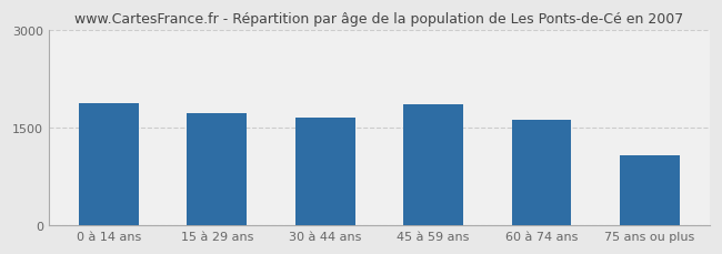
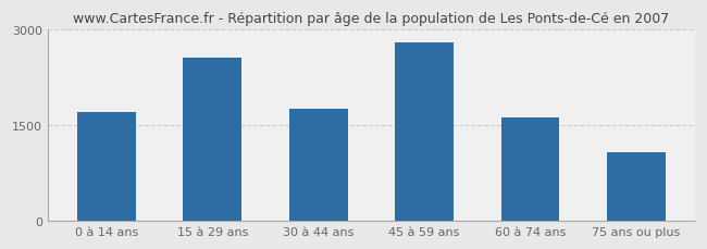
0 à 14 ans: 1880 -> 1700
15 à 29 ans: 1720 -> 2550
30 à 44 ans: 1660 -> 1750
45 à 59 ans: 1860 -> 2800
